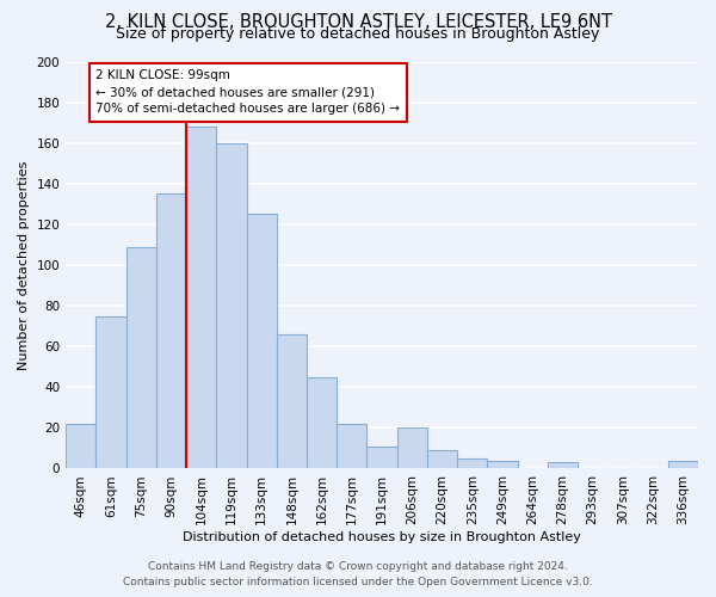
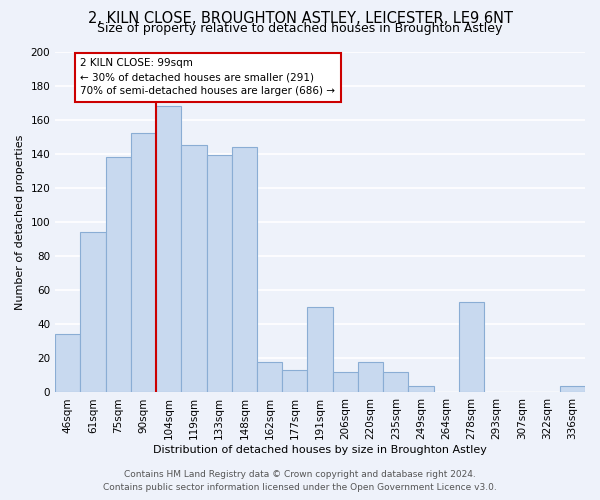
46sqm: 22 -> 34
61sqm: 75 -> 94
75sqm: 109 -> 138
90sqm: 135 -> 152
119sqm: 160 -> 145
133sqm: 125 -> 139
148sqm: 66 -> 144
162sqm: 45 -> 18
177sqm: 22 -> 13
191sqm: 11 -> 50
206sqm: 20 -> 12
220sqm: 9 -> 18
235sqm: 5 -> 12
278sqm: 3 -> 53
